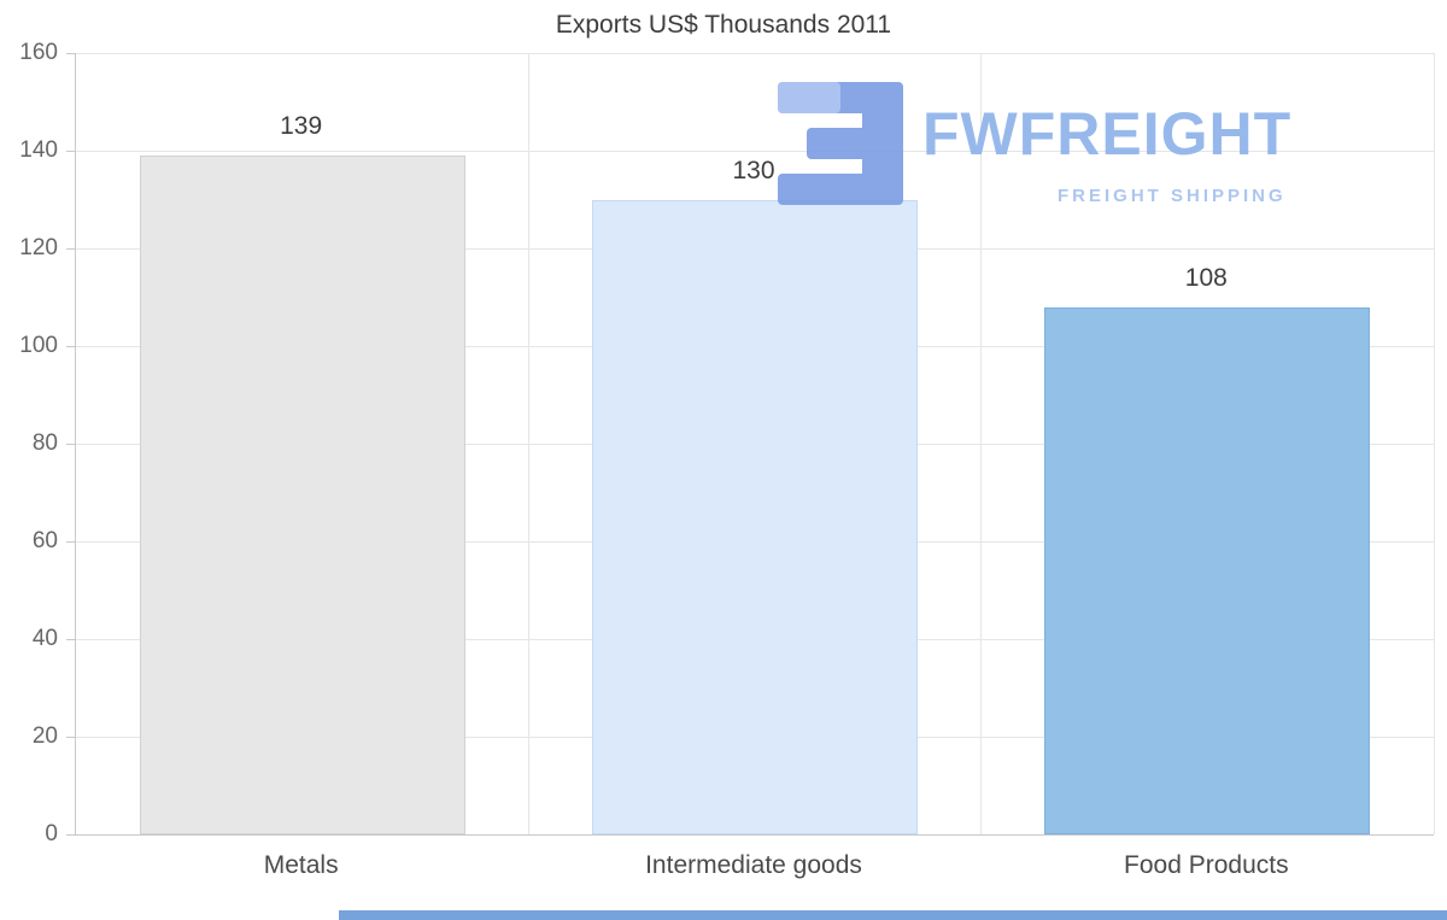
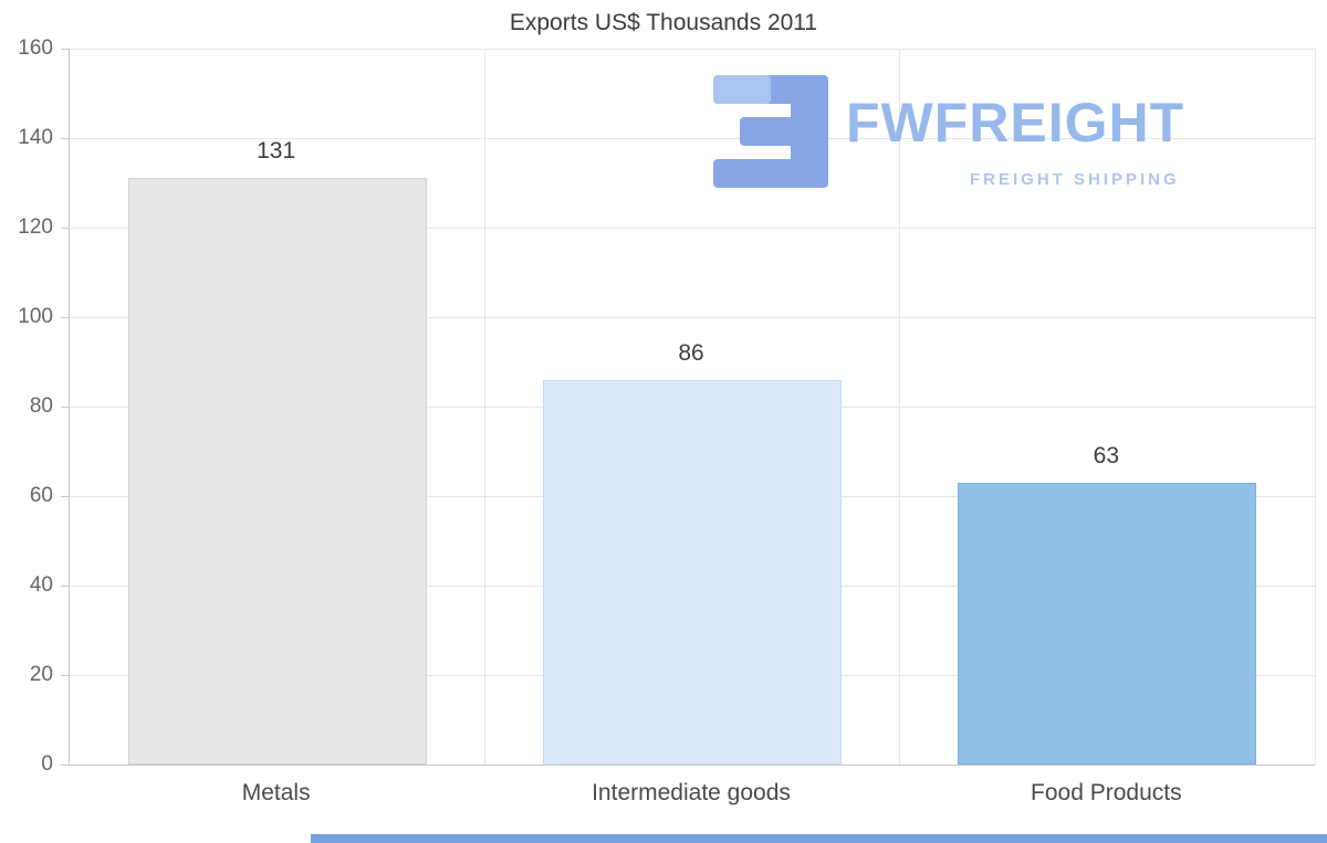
Metals: 139 -> 131
Intermediate goods: 130 -> 86
Food Products: 108 -> 63
